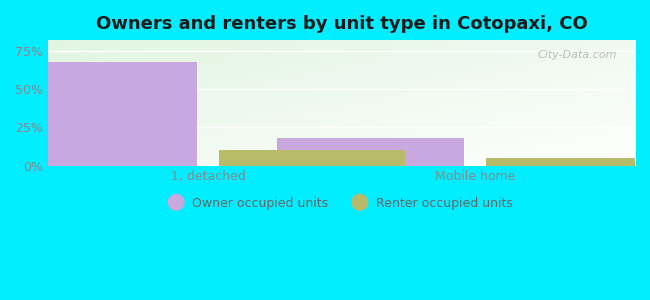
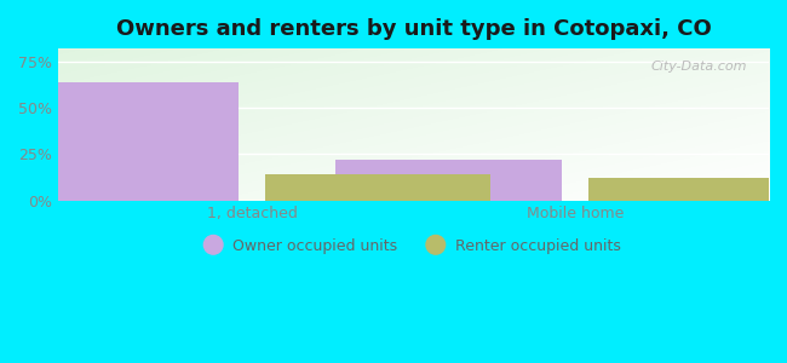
Owner occupied units/1, detached: 68% -> 64%
Renter occupied units/1, detached: 10% -> 14%
Owner occupied units/Mobile home: 18% -> 22%
Renter occupied units/Mobile home: 5% -> 12%
